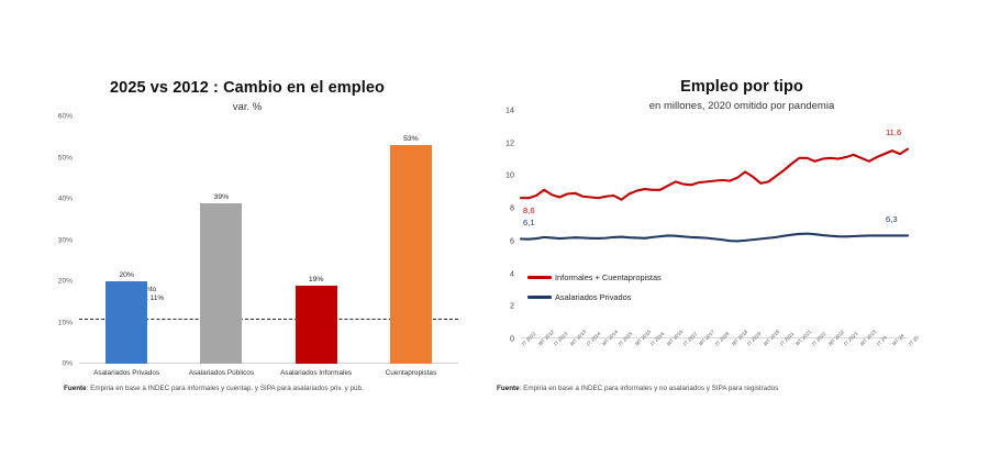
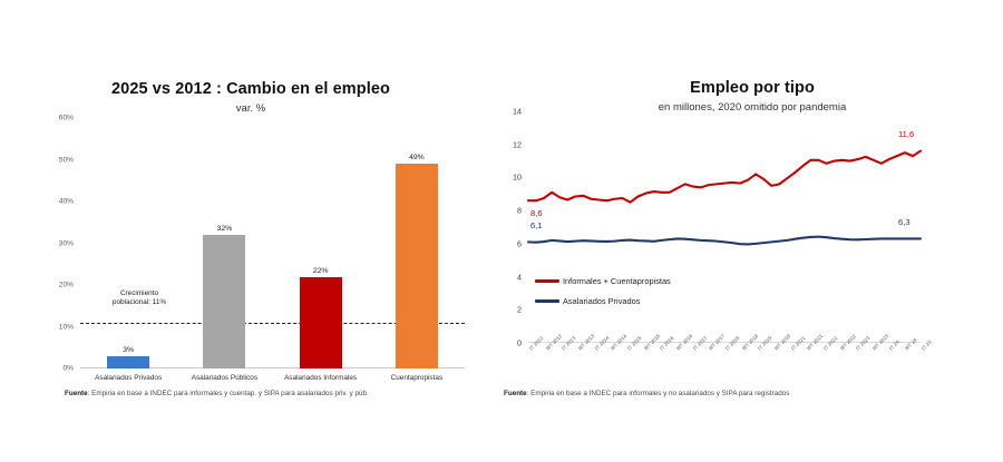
2025 vs 2012 : Cambio en el empleo/Asalariados Privados: 20% -> 3%
2025 vs 2012 : Cambio en el empleo/Asalariados Públicos: 39% -> 32%
2025 vs 2012 : Cambio en el empleo/Asalariados Informales: 19% -> 22%
2025 vs 2012 : Cambio en el empleo/Cuentapropistas: 53% -> 49%
